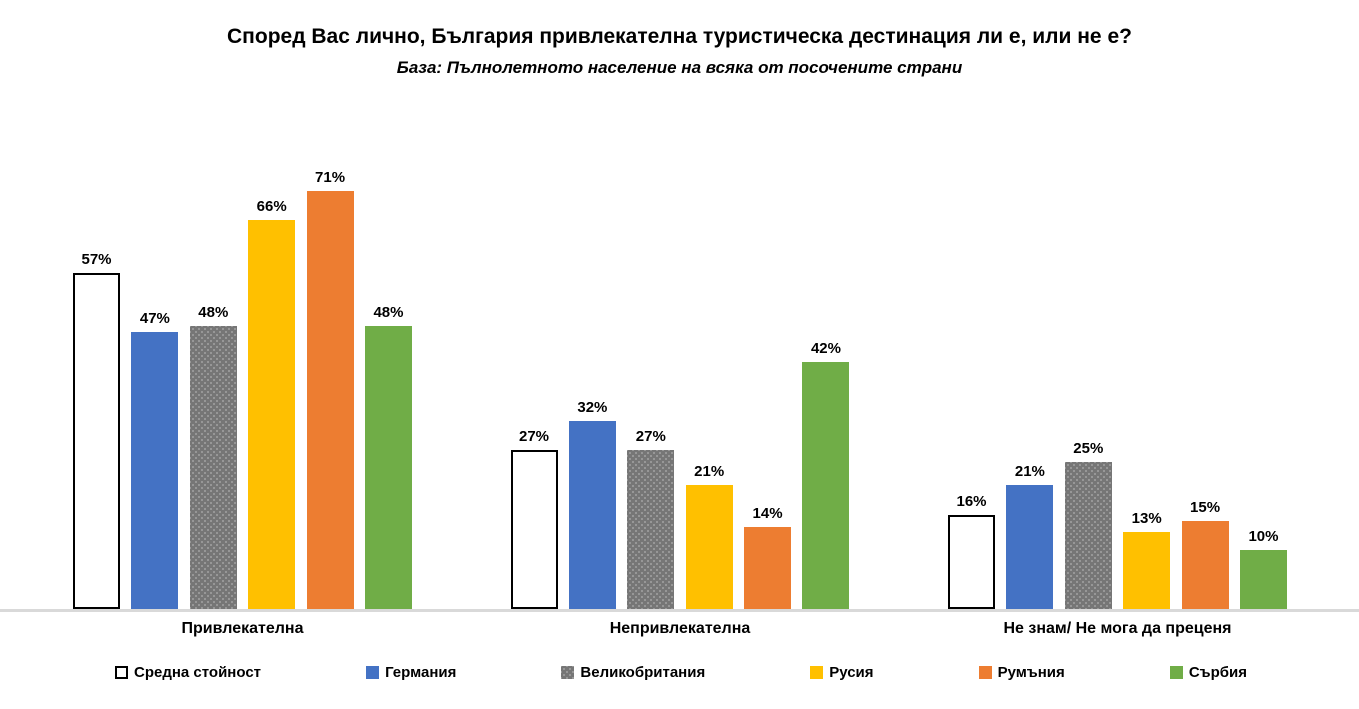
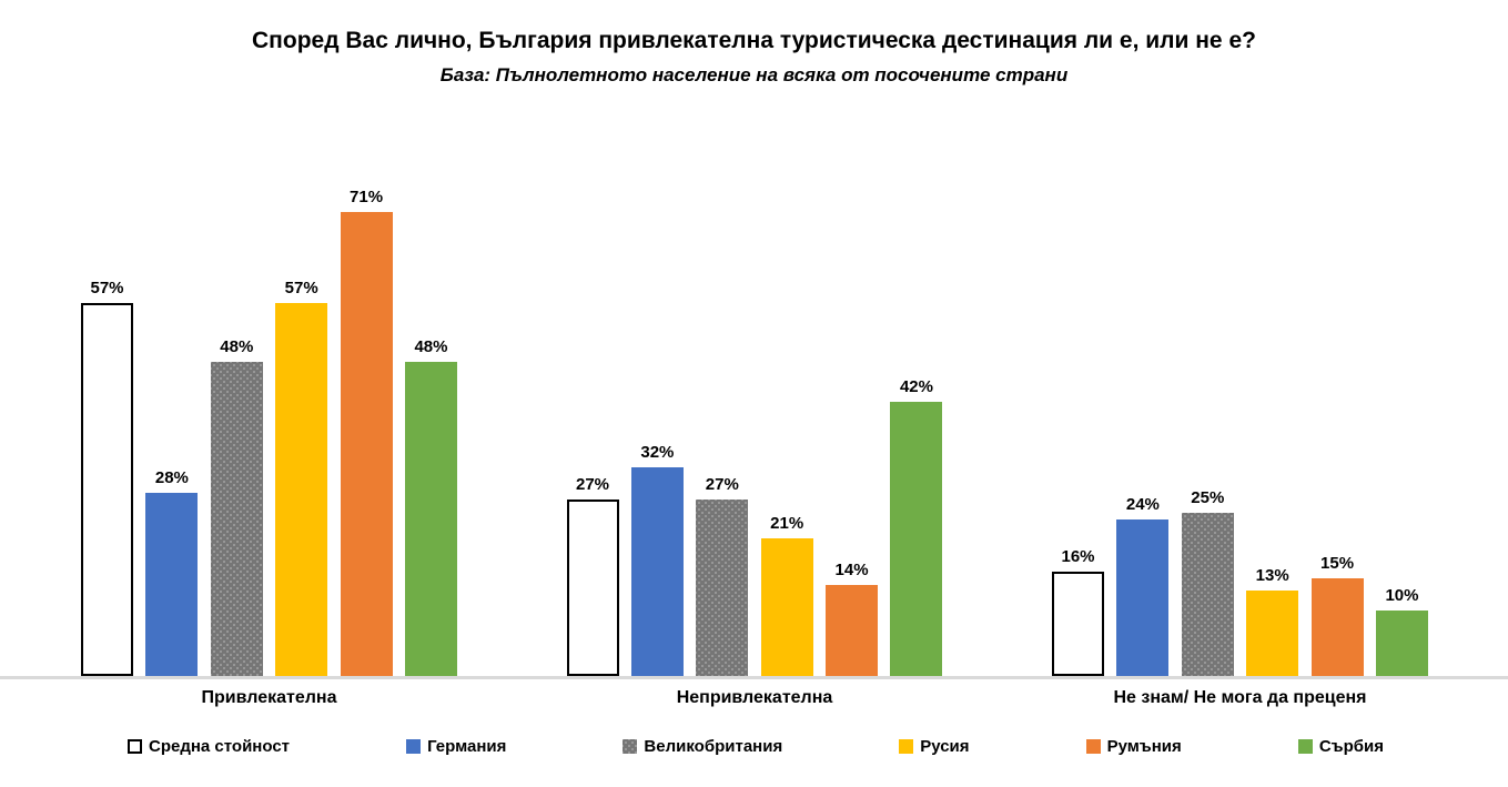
Германия/Привлекателна: 47% -> 28%
Русия/Привлекателна: 66% -> 57%
Германия/Не знам/ Не мога да преценя: 21% -> 24%
